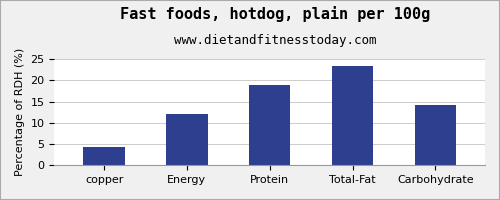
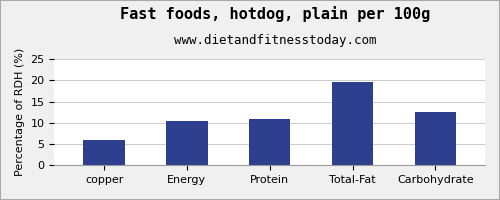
copper: 4.3 -> 6.0
Energy: 12.0 -> 10.5
Protein: 19.0 -> 11.0
Total-Fat: 23.3 -> 19.5
Carbohydrate: 14.2 -> 12.5
